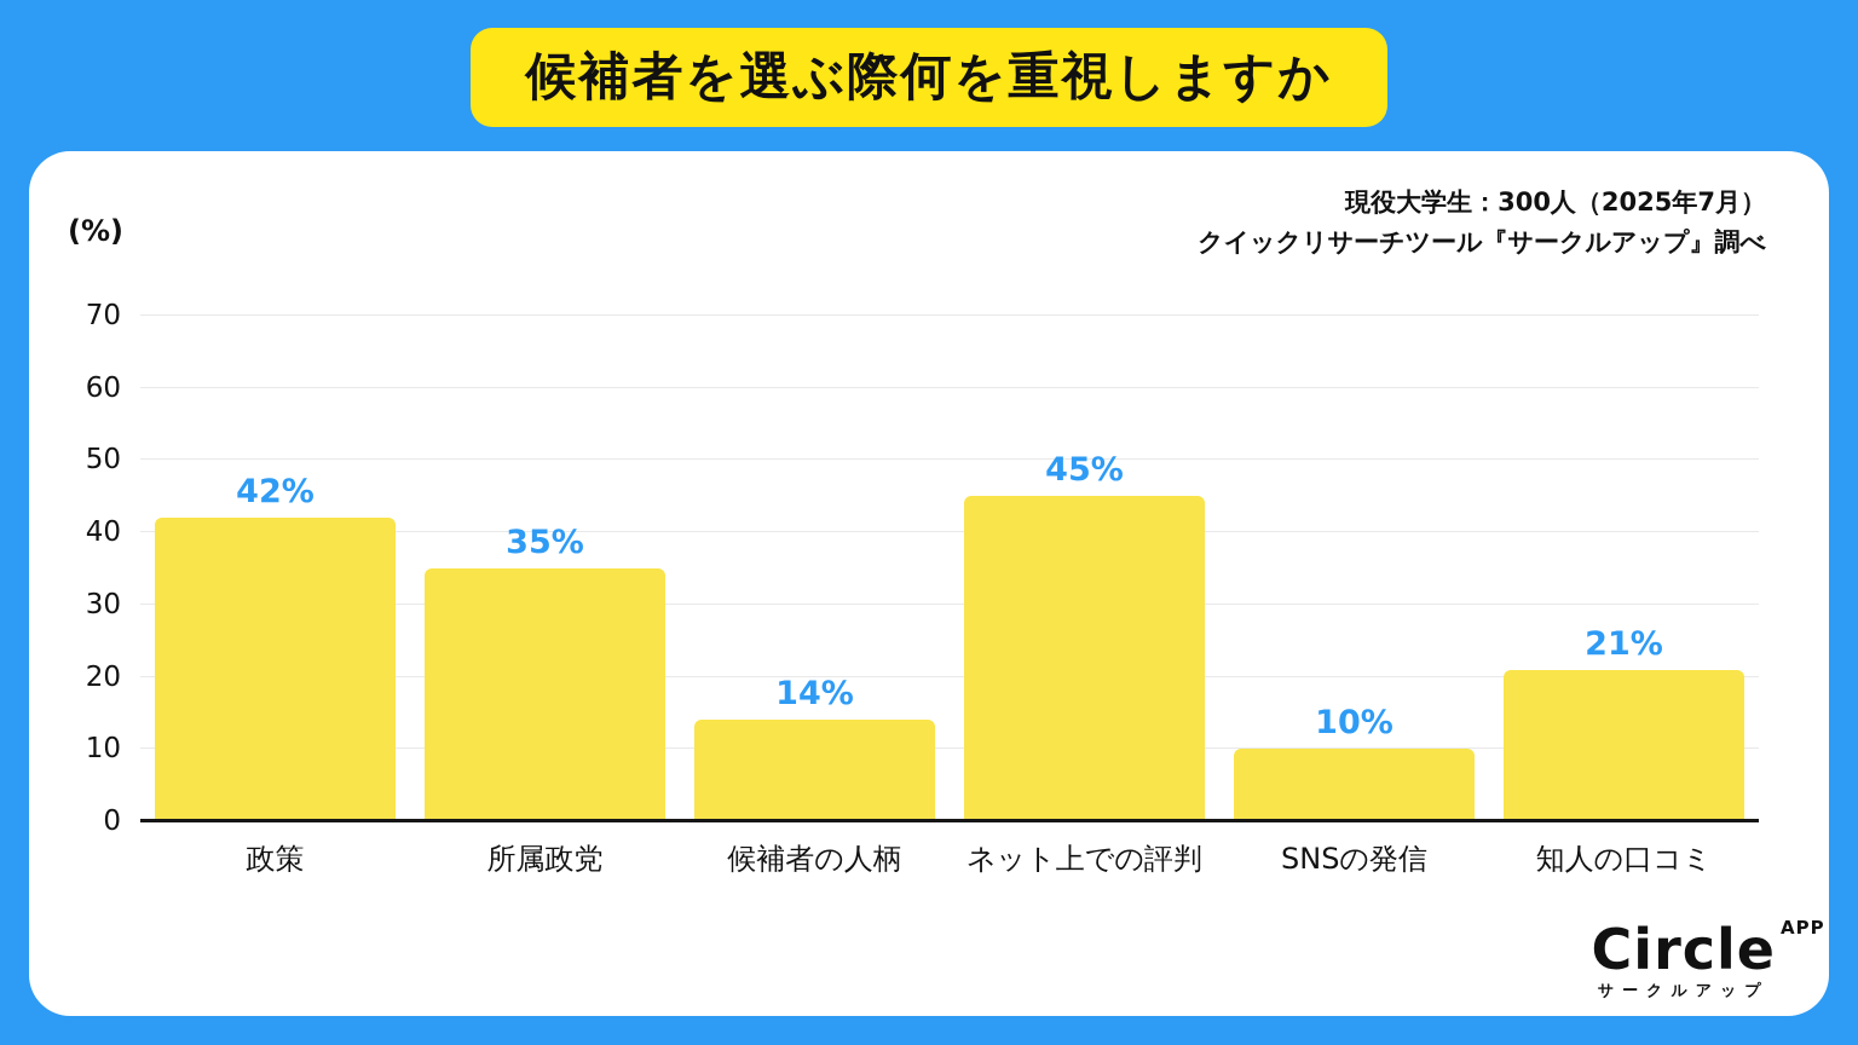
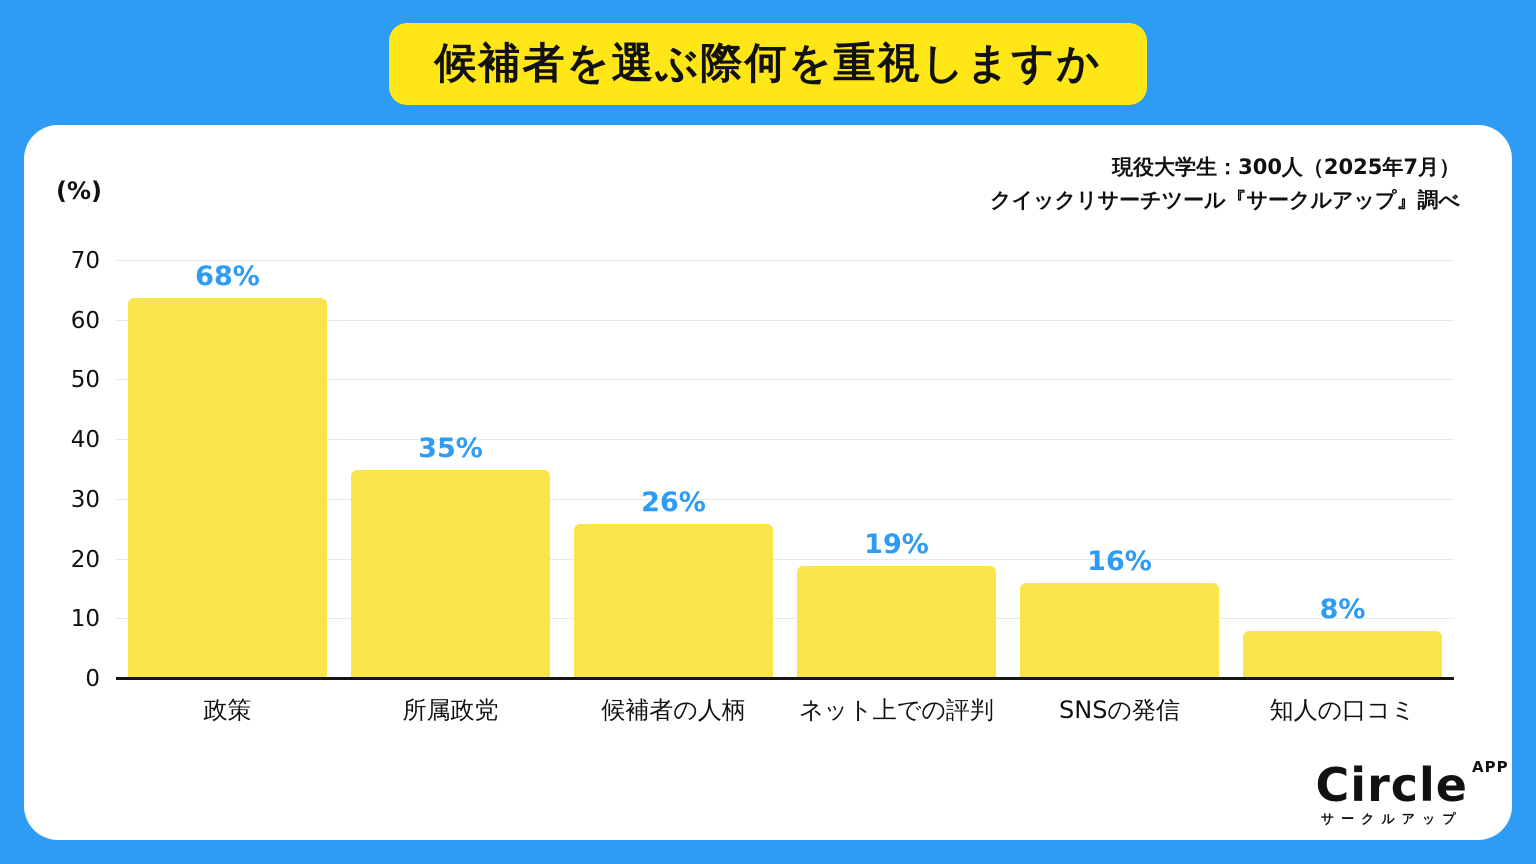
政策: 42% -> 68%
候補者の人柄: 14% -> 26%
ネット上での評判: 45% -> 19%
SNSの発信: 10% -> 16%
知人の口コミ: 21% -> 8%
